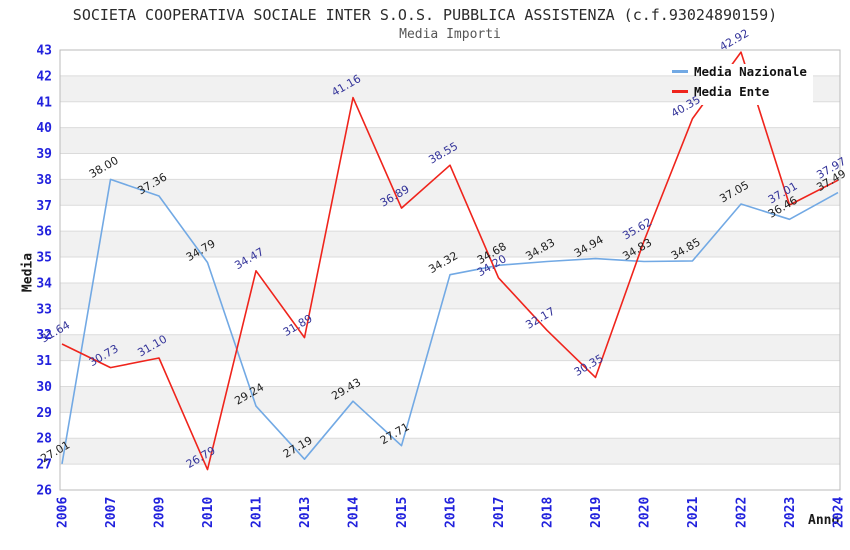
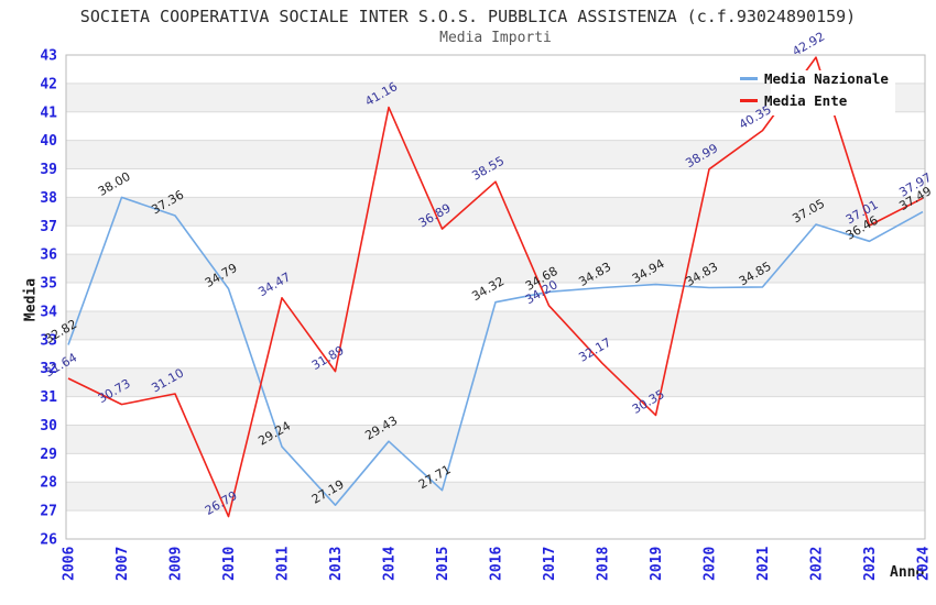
Media Nazionale/2006: 27.01 -> 32.82
Media Ente/2020: 35.62 -> 38.99
